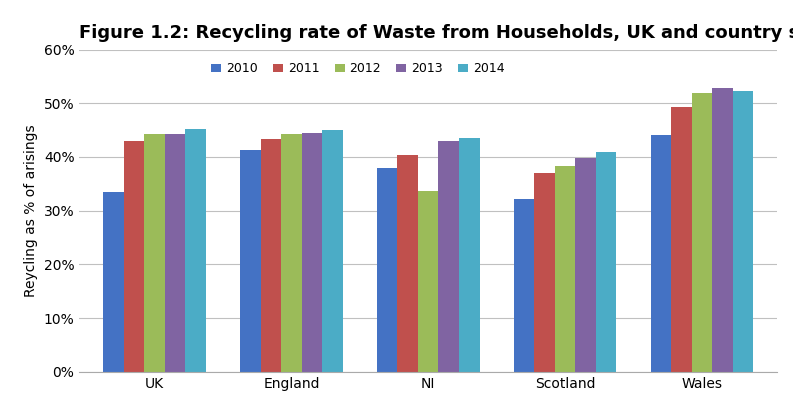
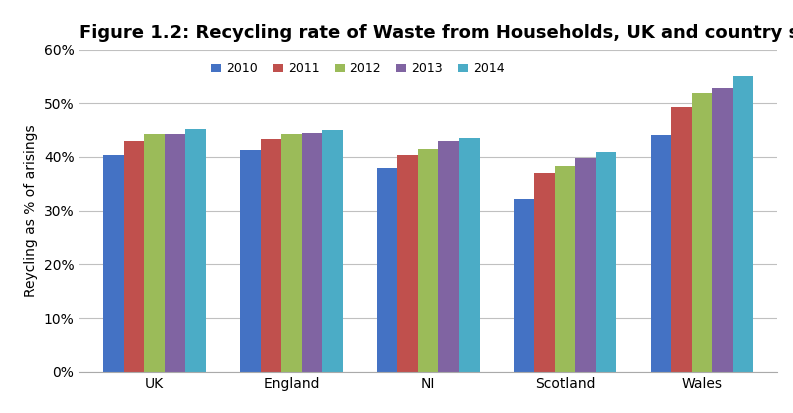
2010/UK: 33.4% -> 40.3%
2012/NI: 33.6% -> 41.5%
2014/Wales: 52.2% -> 55.0%
